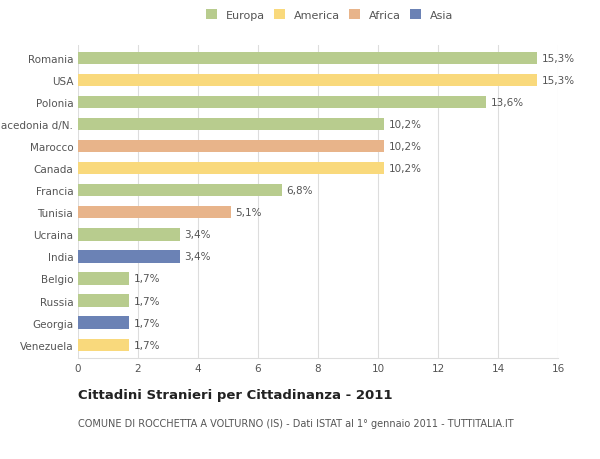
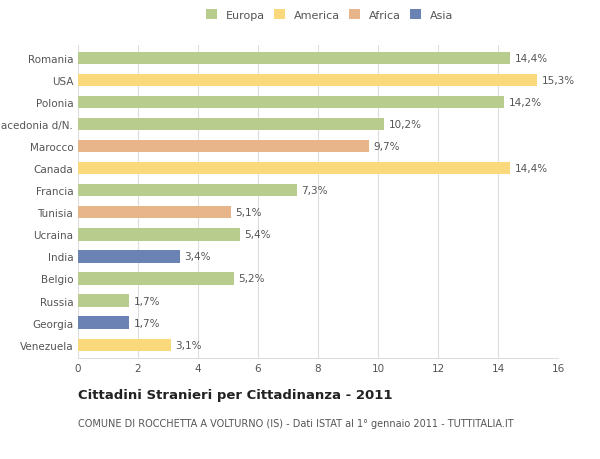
Romania: 15,3% -> 14,4%
Polonia: 13,6% -> 14,2%
Marocco: 10,2% -> 9,7%
Canada: 10,2% -> 14,4%
Francia: 6,8% -> 7,3%
Ucraina: 3,4% -> 5,4%
Belgio: 1,7% -> 5,2%
Venezuela: 1,7% -> 3,1%
